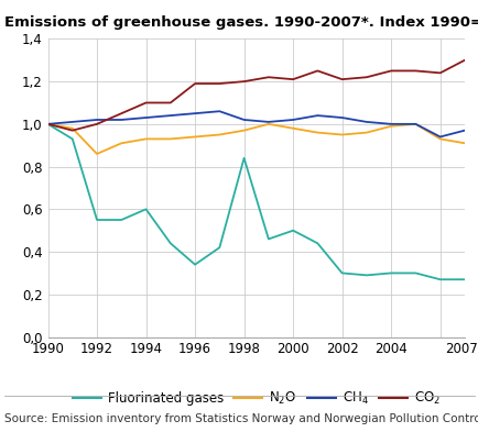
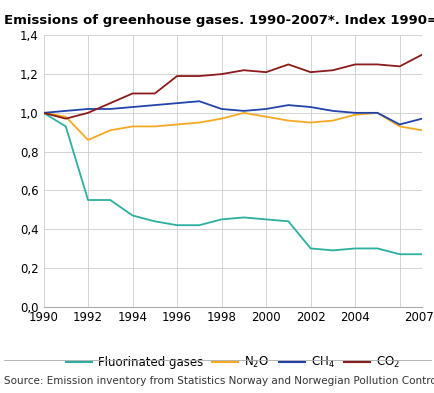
Fluorinated gases/1994: 0,60 -> 0,47
Fluorinated gases/1996: 0,34 -> 0,42
Fluorinated gases/1998: 0,84 -> 0,45
Fluorinated gases/2000: 0,50 -> 0,45
